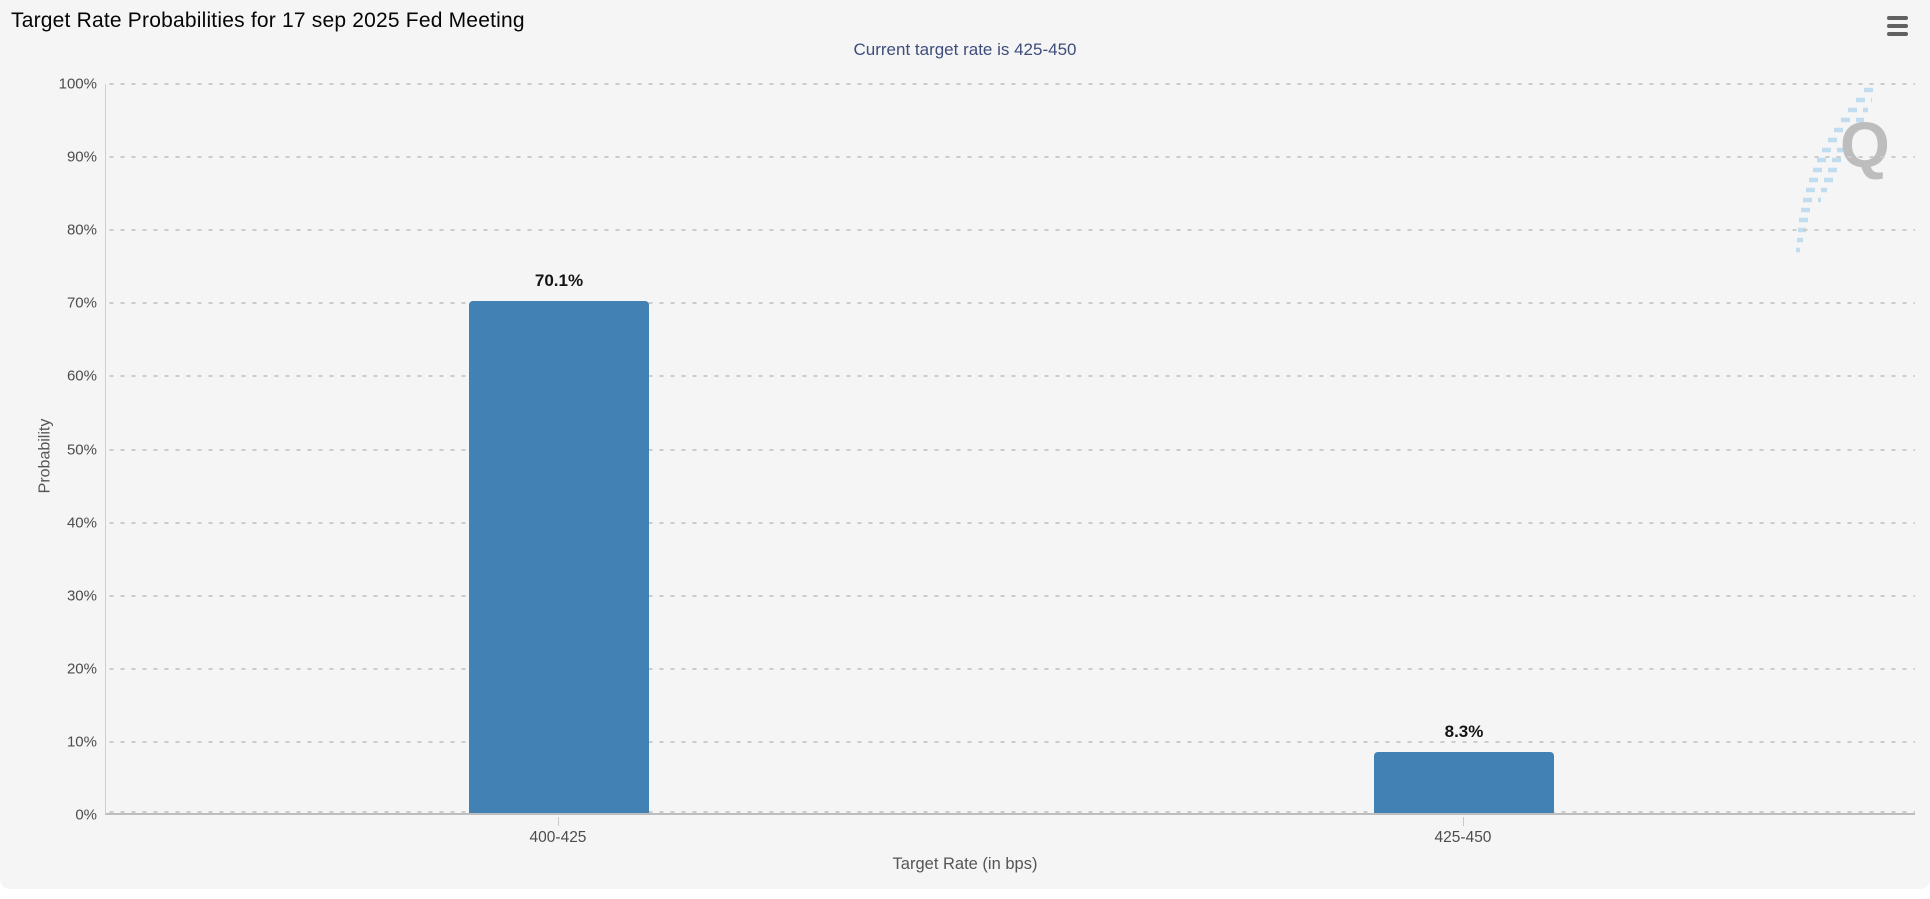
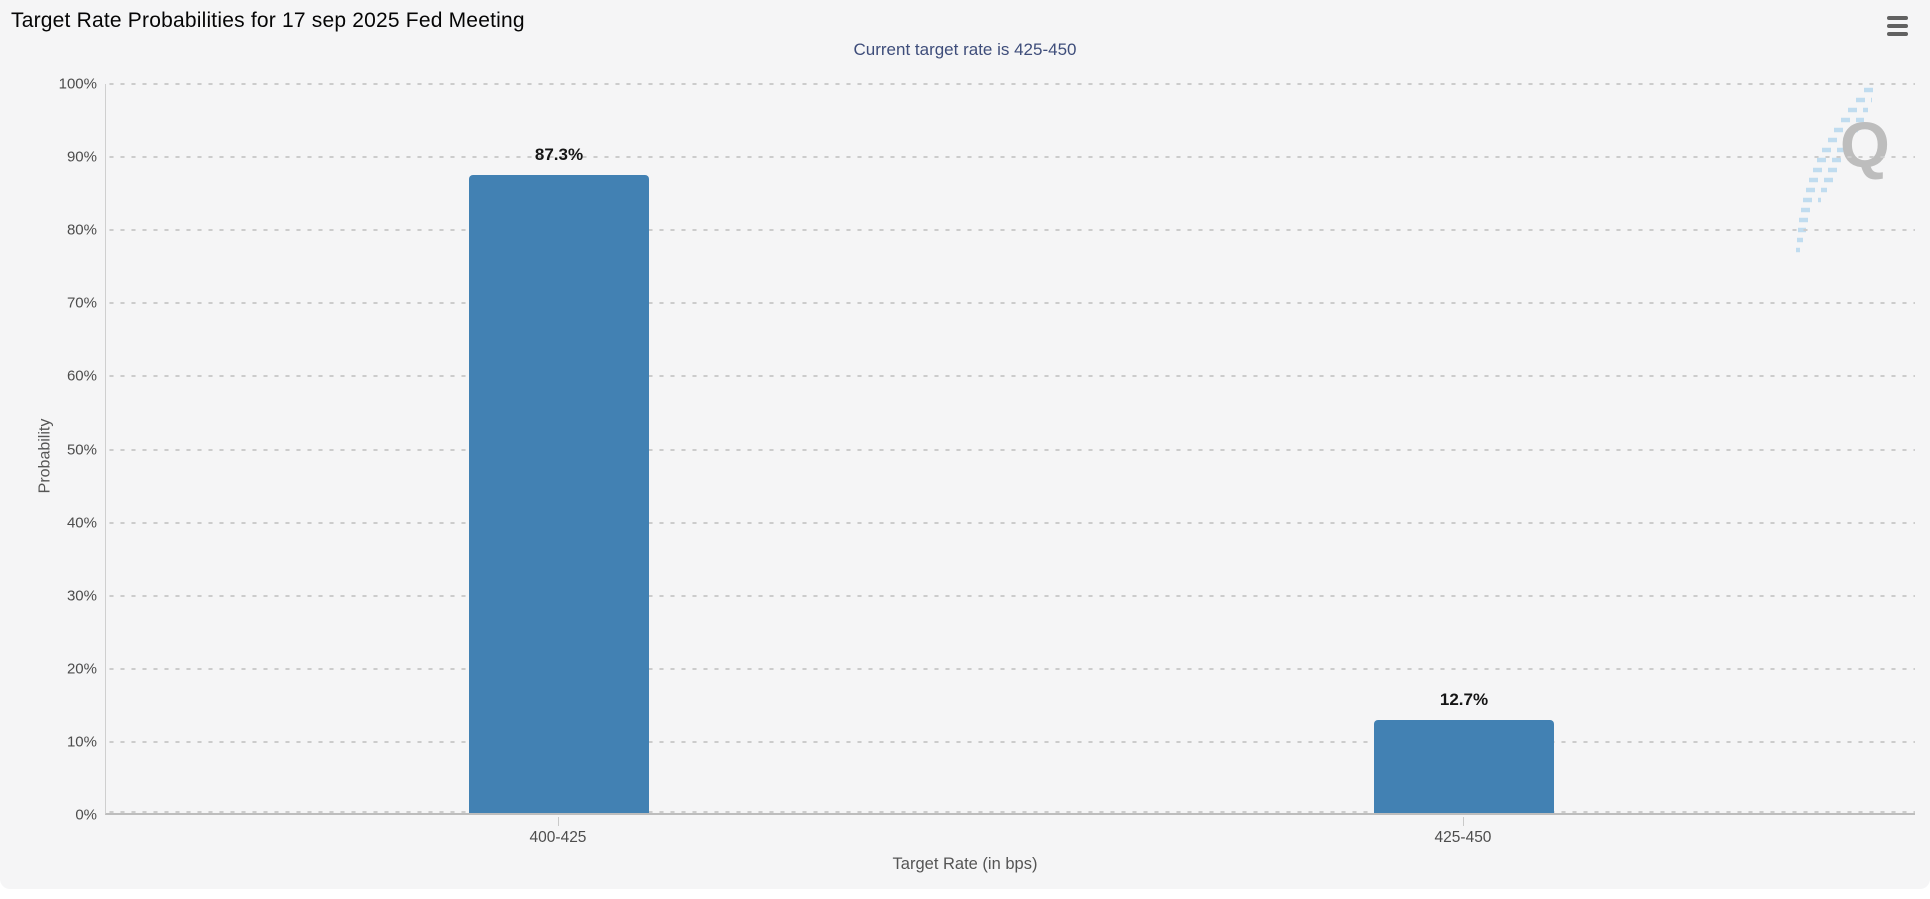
400-425: 70.1% -> 87.3%
425-450: 8.3% -> 12.7%
